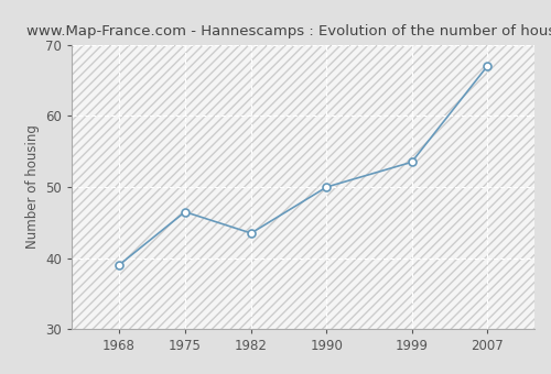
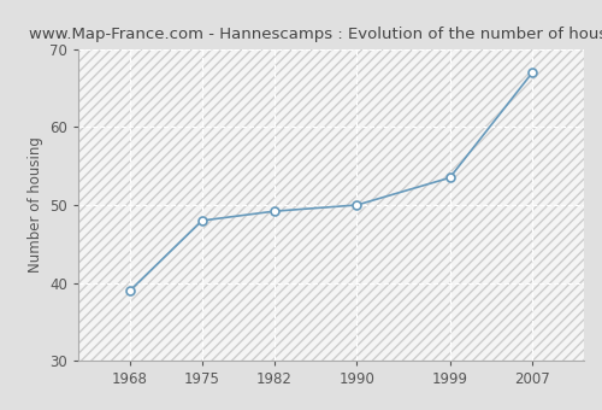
1975: 46.5 -> 48.0
1982: 43.5 -> 49.2
